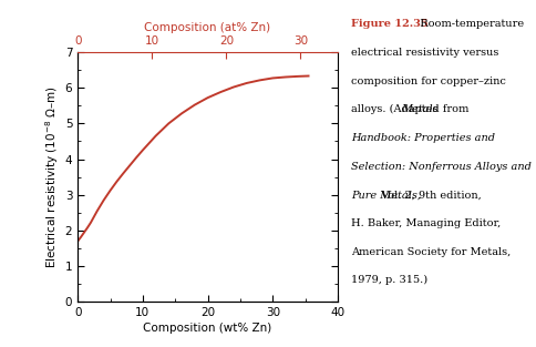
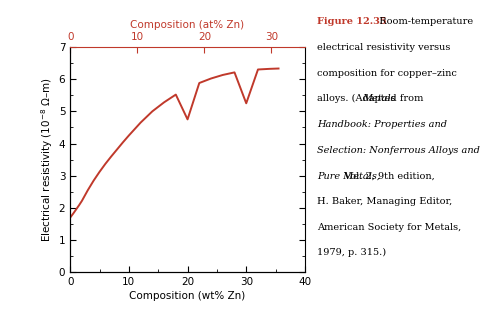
20: 5.72 -> 4.75
30: 6.27 -> 5.25
